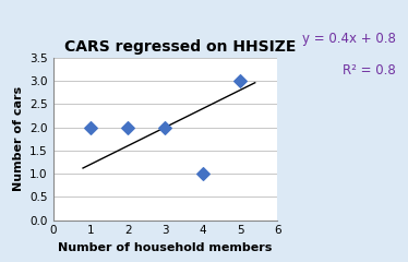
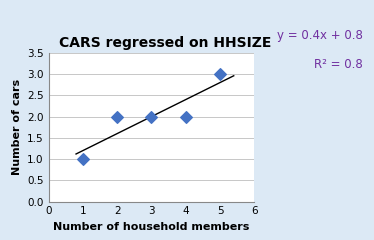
1: 2 -> 1
4: 1 -> 2
